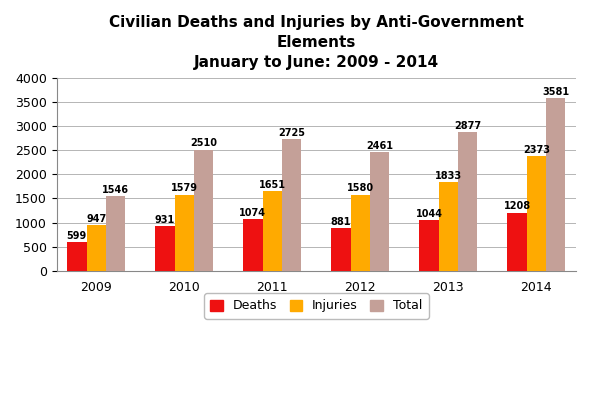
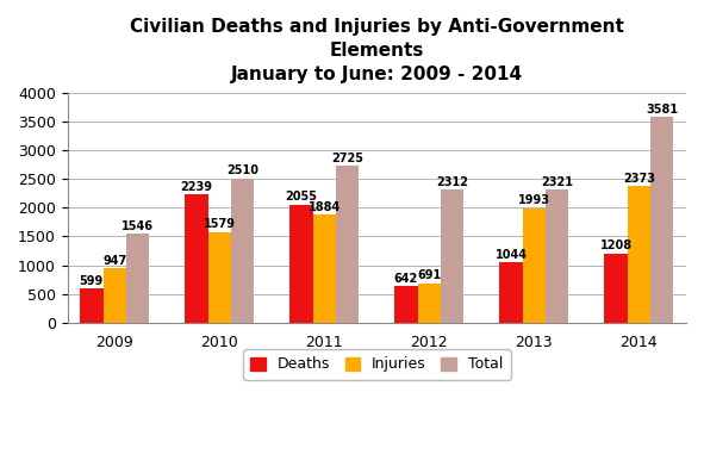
Deaths/2010: 931 -> 2239
Deaths/2011: 1074 -> 2055
Injuries/2011: 1651 -> 1884
Deaths/2012: 881 -> 642
Injuries/2012: 1580 -> 691
Total/2012: 2461 -> 2312
Injuries/2013: 1833 -> 1993
Total/2013: 2877 -> 2321
